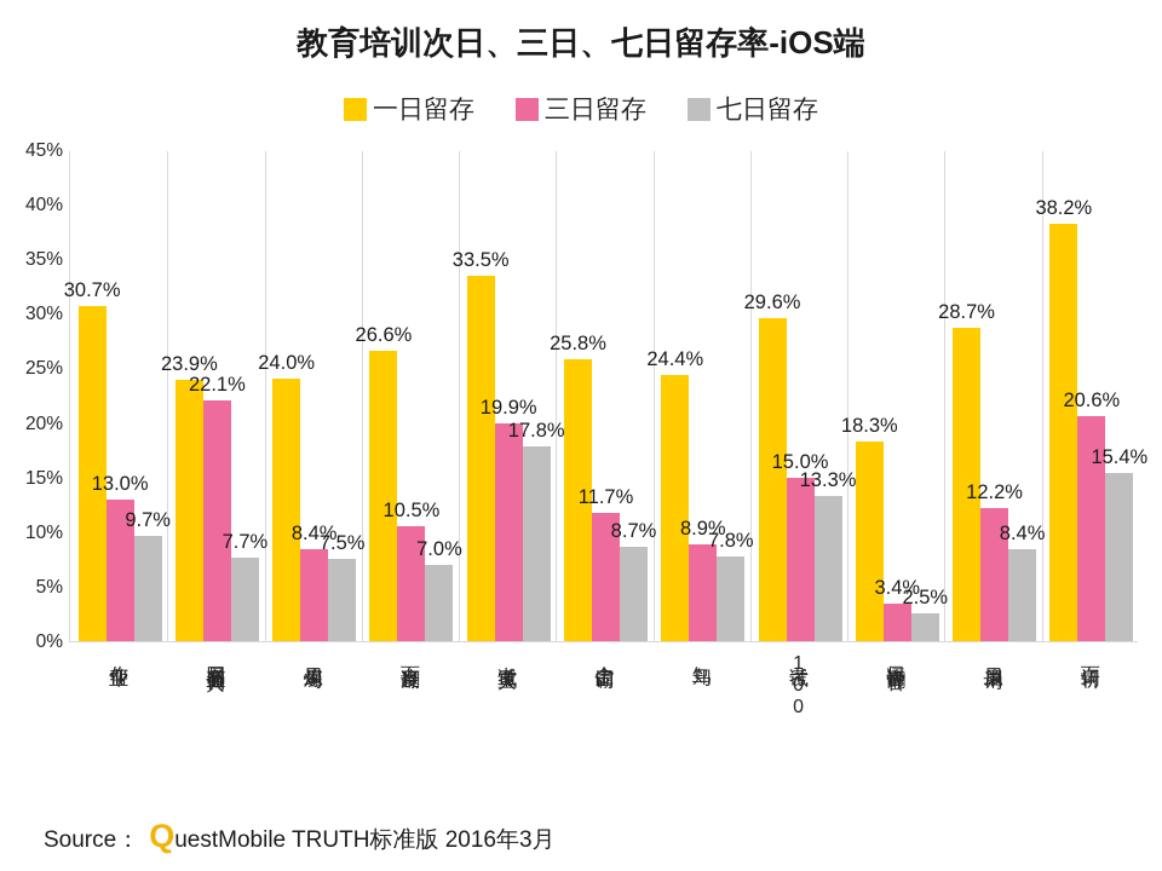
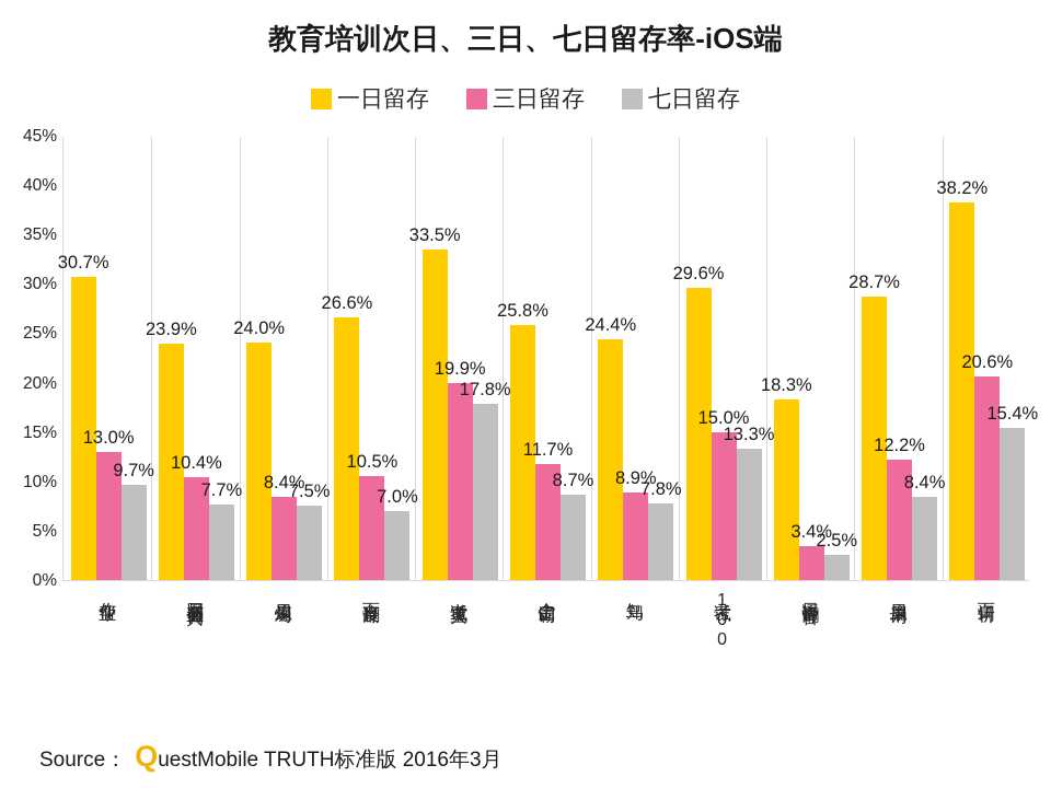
三日留存/网易有道词典: 22.1% -> 10.4%
